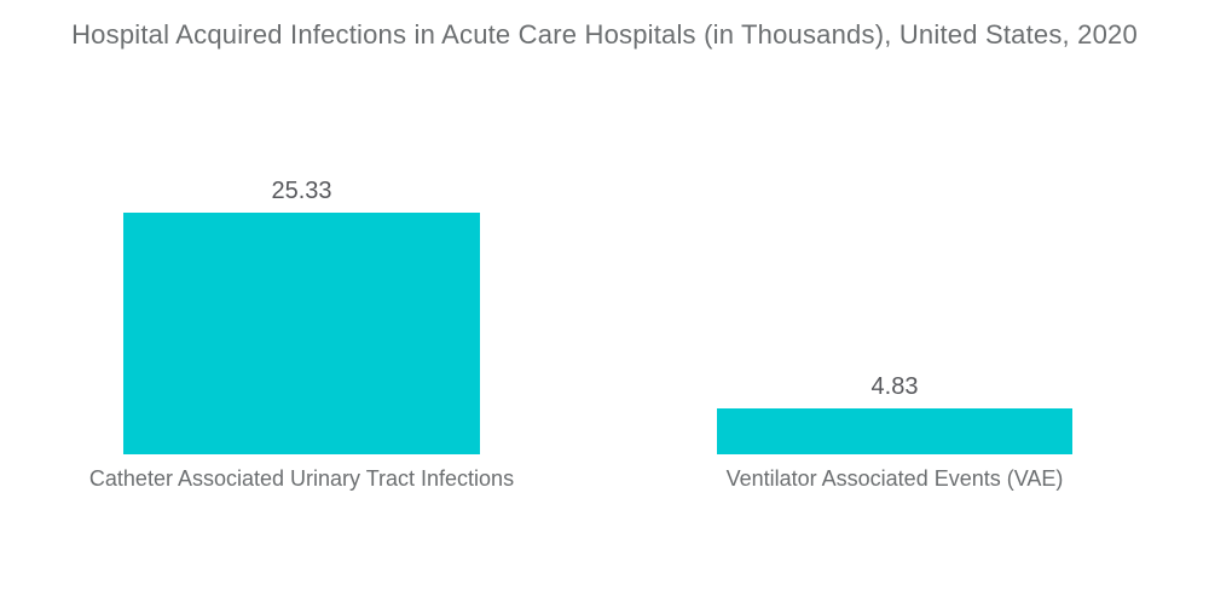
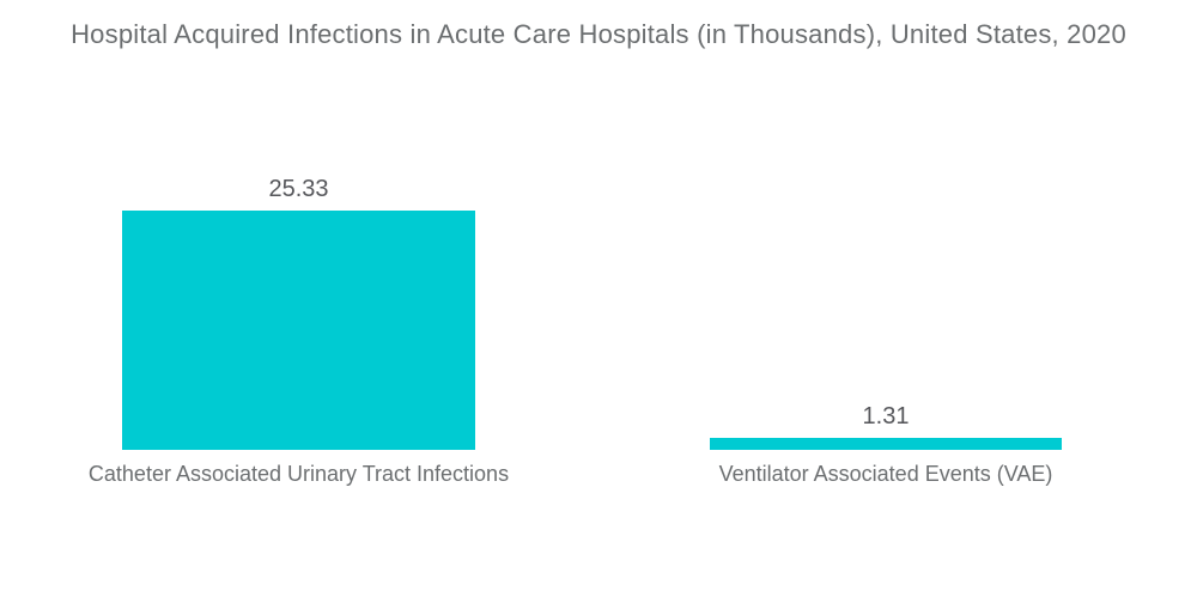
Ventilator Associated Events (VAE): 4.83 -> 1.31
